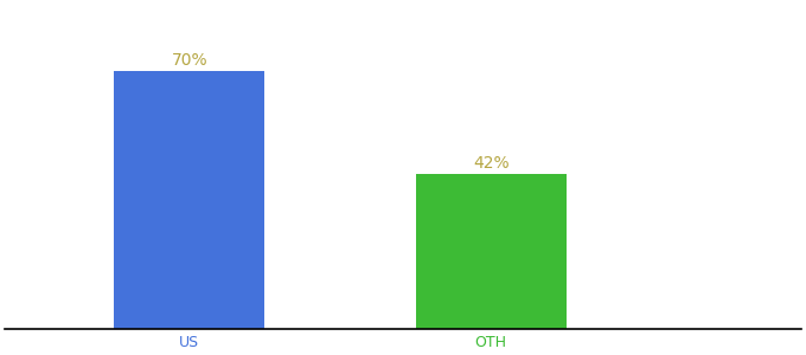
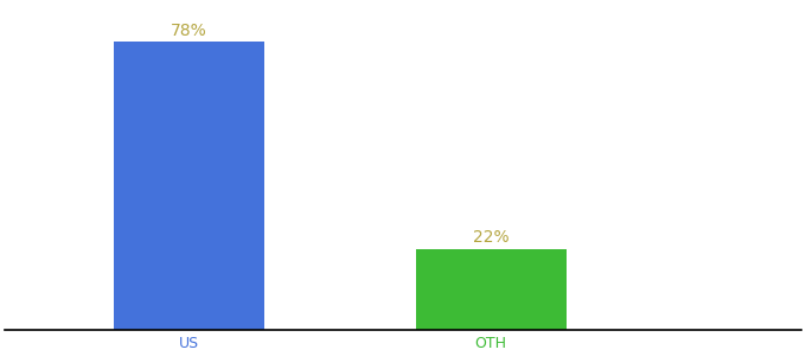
US: 70% -> 78%
OTH: 42% -> 22%
